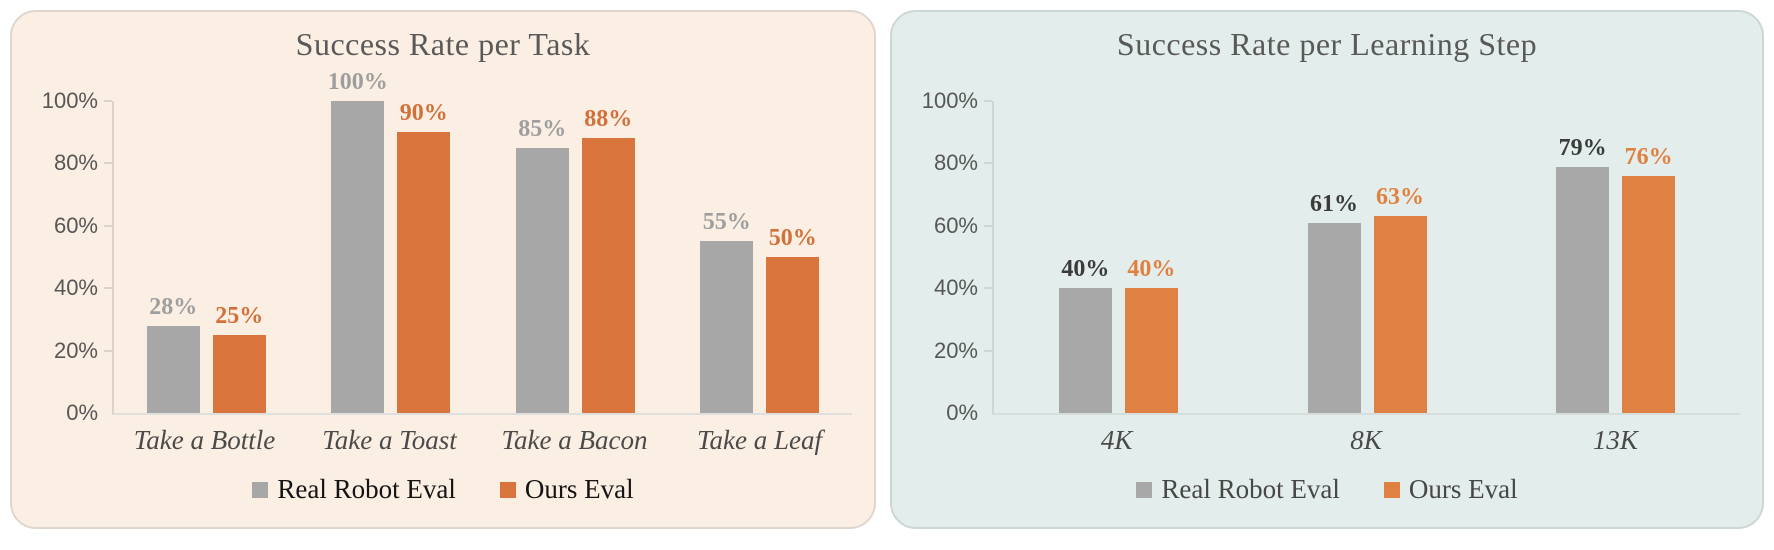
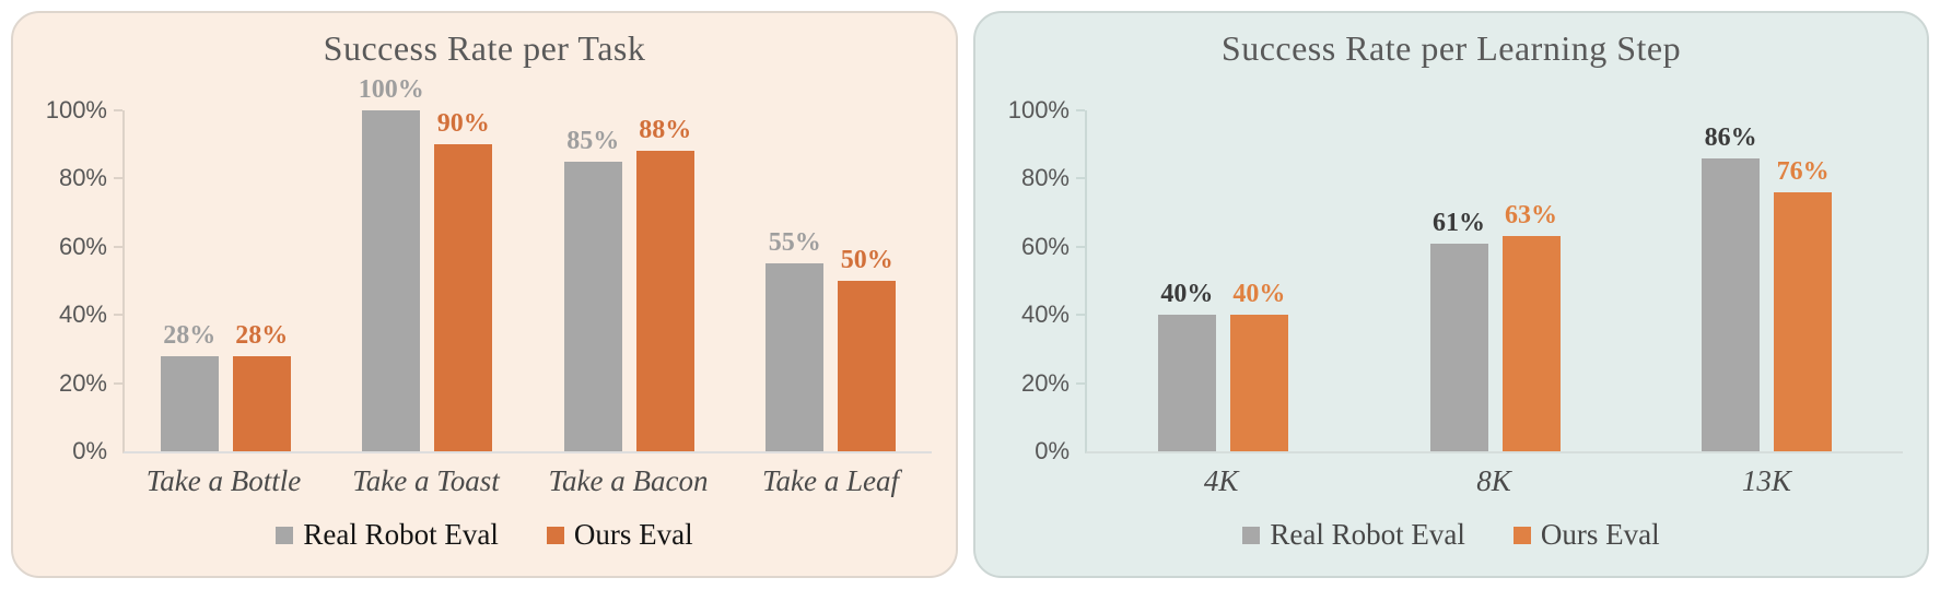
Success Rate per Task/Ours Eval/Take a Bottle: 25% -> 28%
Success Rate per Learning Step/Real Robot Eval/13K: 79% -> 86%
